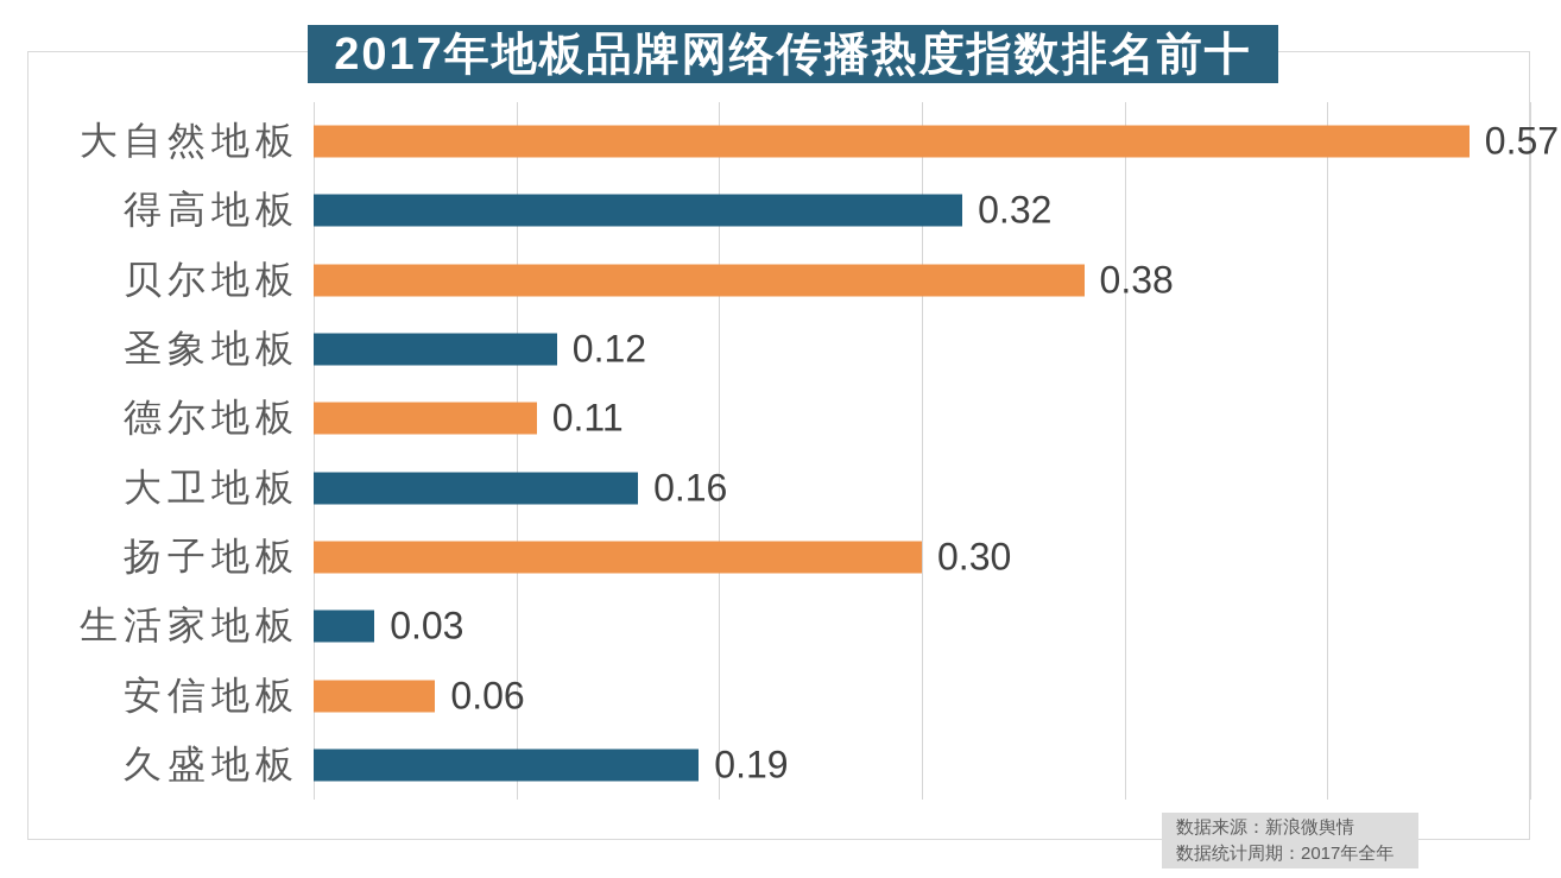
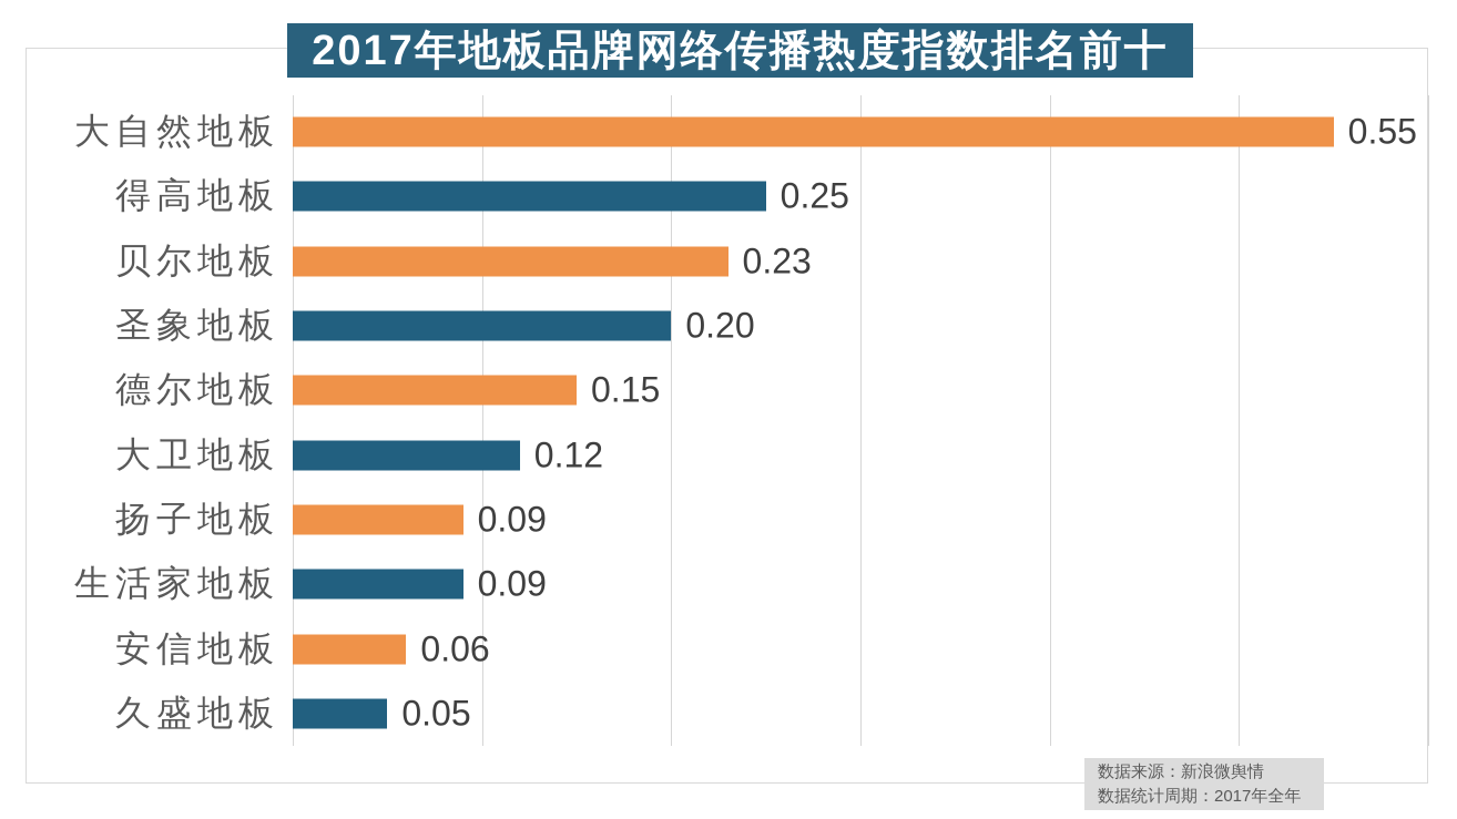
大自然地板: 0.57 -> 0.55
得高地板: 0.32 -> 0.25
贝尔地板: 0.38 -> 0.23
圣象地板: 0.12 -> 0.20
德尔地板: 0.11 -> 0.15
大卫地板: 0.16 -> 0.12
扬子地板: 0.30 -> 0.09
生活家地板: 0.03 -> 0.09
久盛地板: 0.19 -> 0.05
